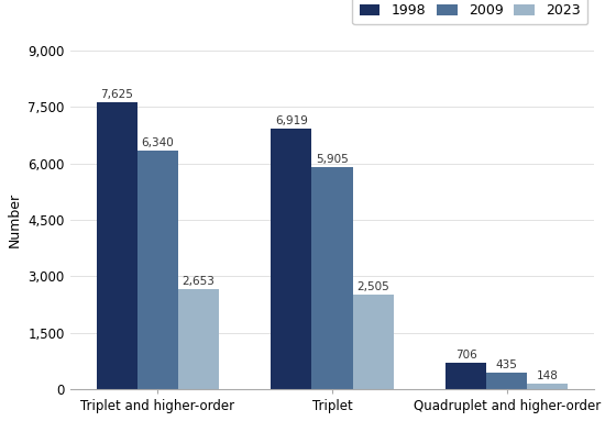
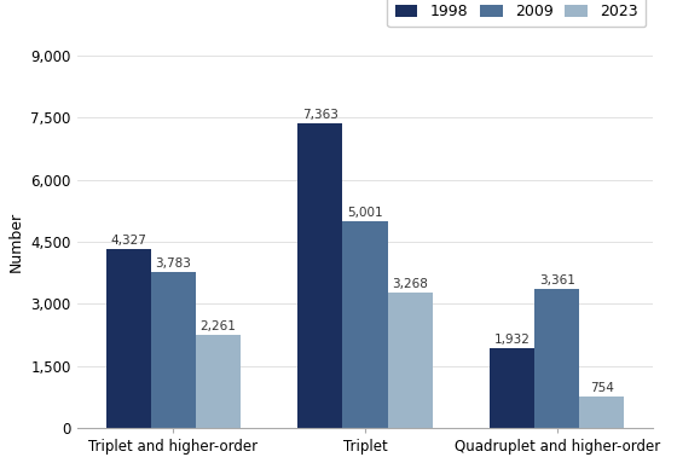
1998/Triplet and higher-order: 7,625 -> 4,327
2009/Triplet and higher-order: 6,340 -> 3,783
2023/Triplet and higher-order: 2,653 -> 2,261
1998/Triplet: 6,919 -> 7,363
2009/Triplet: 5,905 -> 5,001
2023/Triplet: 2,505 -> 3,268
1998/Quadruplet and higher-order: 706 -> 1,932
2009/Quadruplet and higher-order: 435 -> 3,361
2023/Quadruplet and higher-order: 148 -> 754
